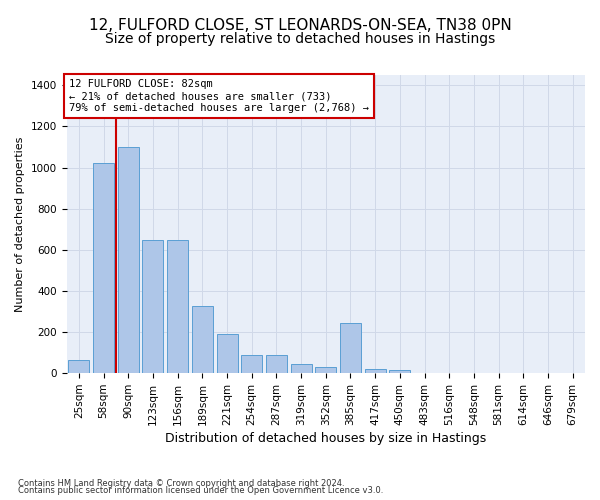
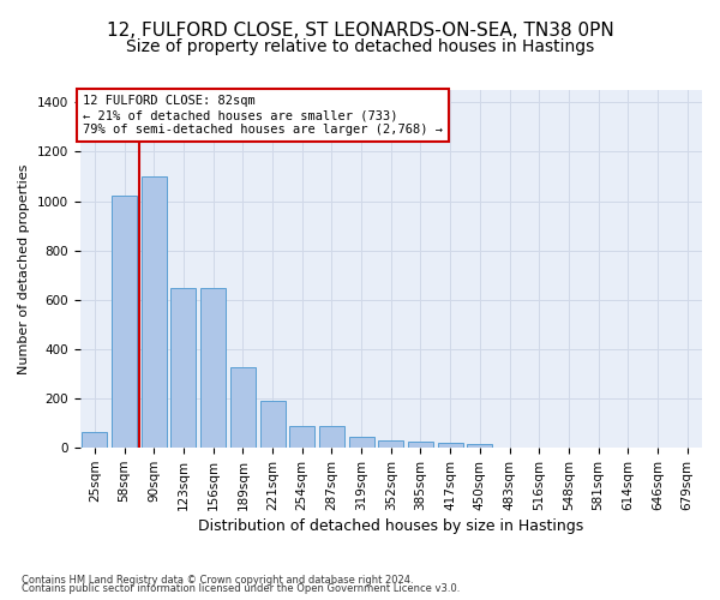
385sqm: 245 -> 25
